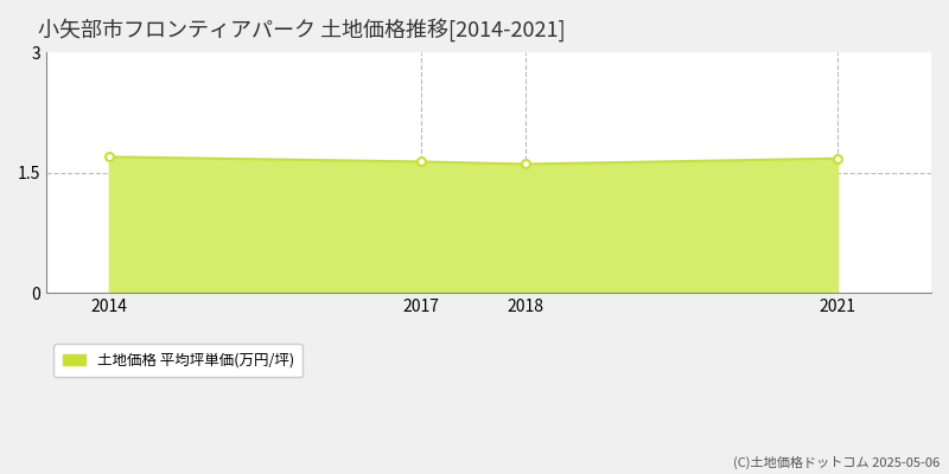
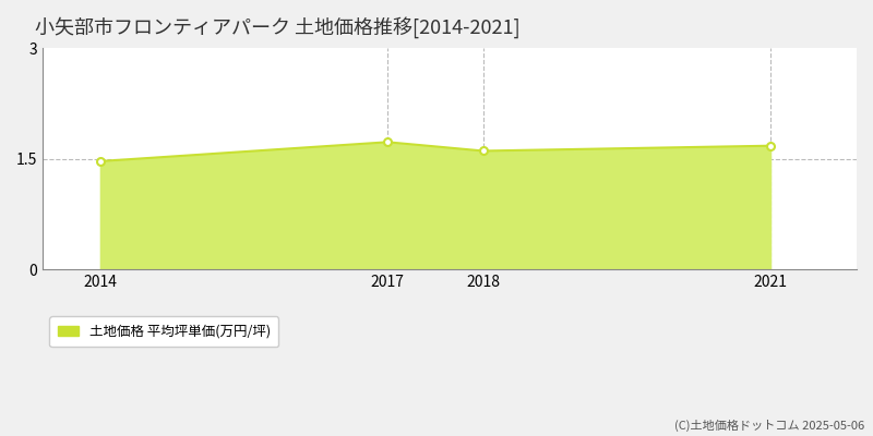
2014: 1.70 -> 1.47
2017: 1.64 -> 1.73
